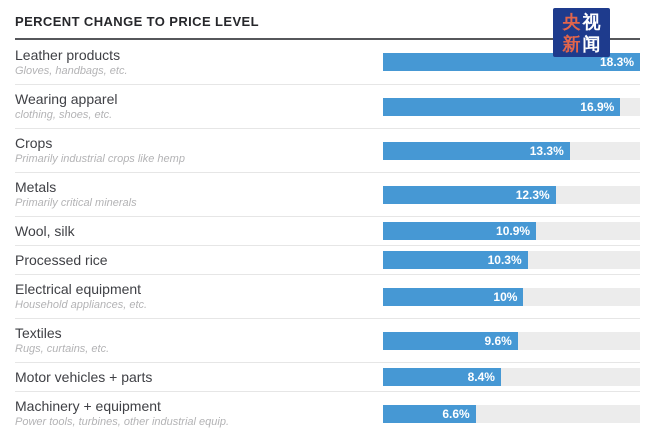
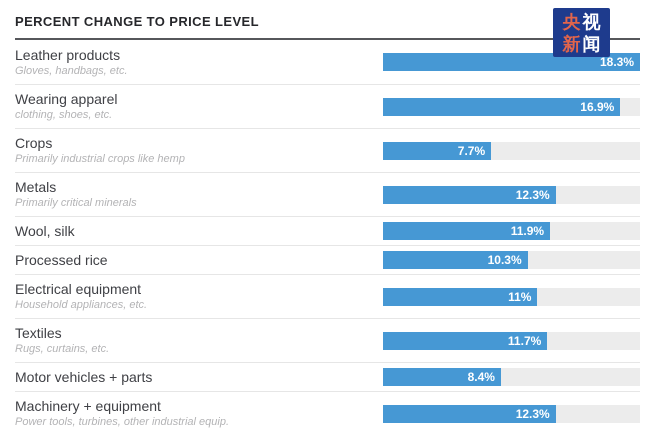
Crops: 13.3% -> 7.7%
Wool, silk: 10.9% -> 11.9%
Electrical equipment: 10% -> 11%
Textiles: 9.6% -> 11.7%
Machinery + equipment: 6.6% -> 12.3%
